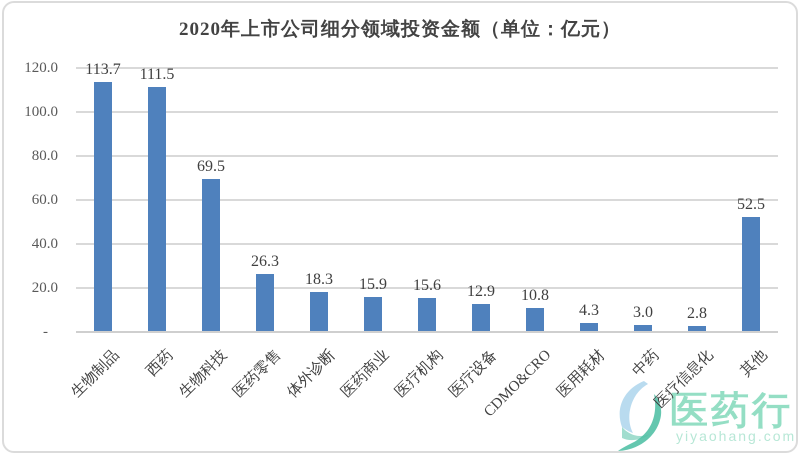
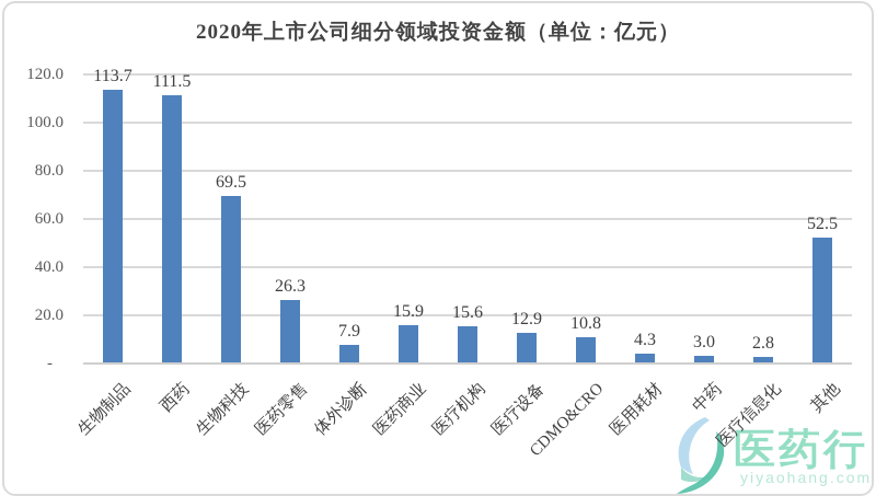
体外诊断: 18.3 -> 7.9
